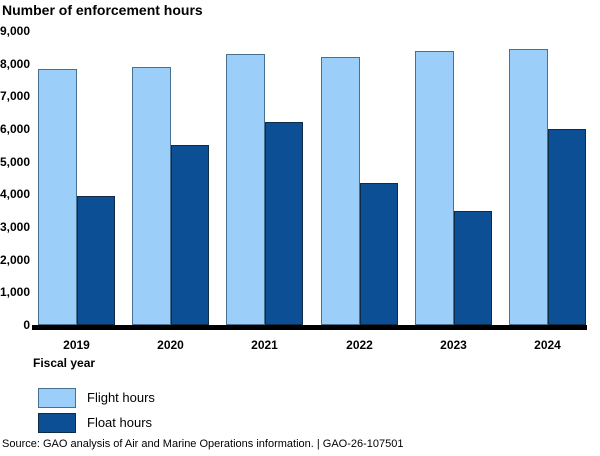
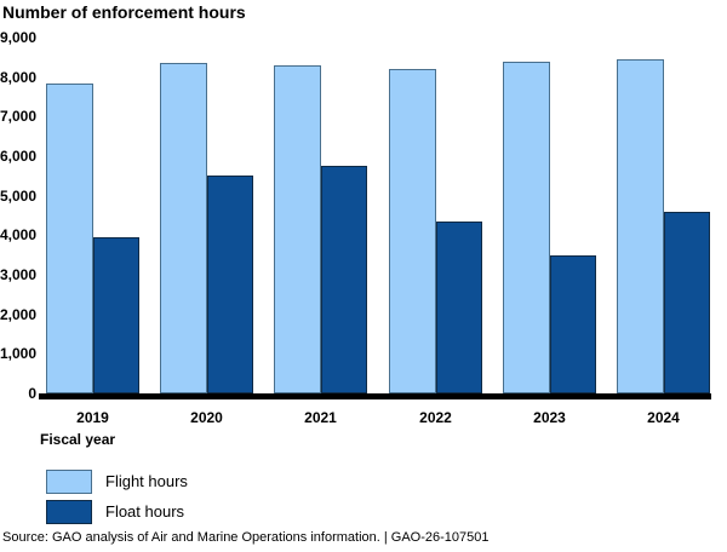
Flight hours/2020: 7900 -> 8400
Float hours/2021: 6200 -> 5800
Float hours/2024: 6000 -> 4600
